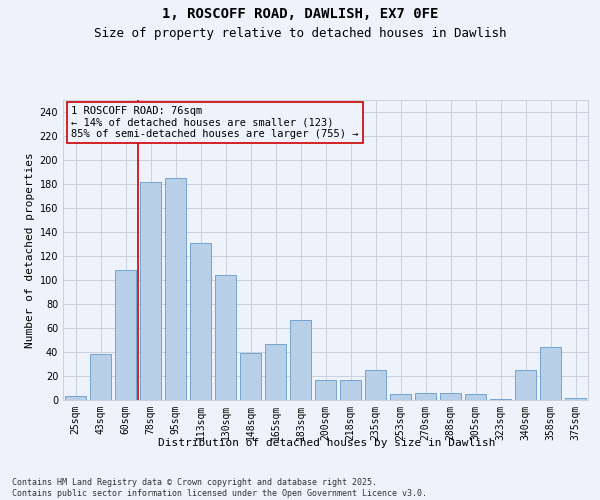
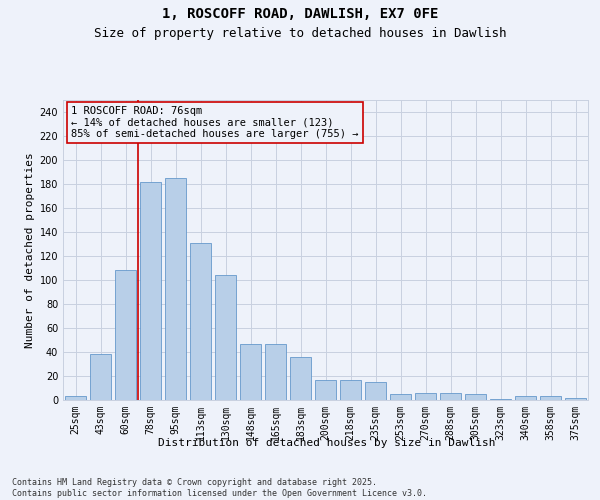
148sqm: 39 -> 47
183sqm: 67 -> 36
235sqm: 25 -> 15
340sqm: 25 -> 3
358sqm: 44 -> 3
